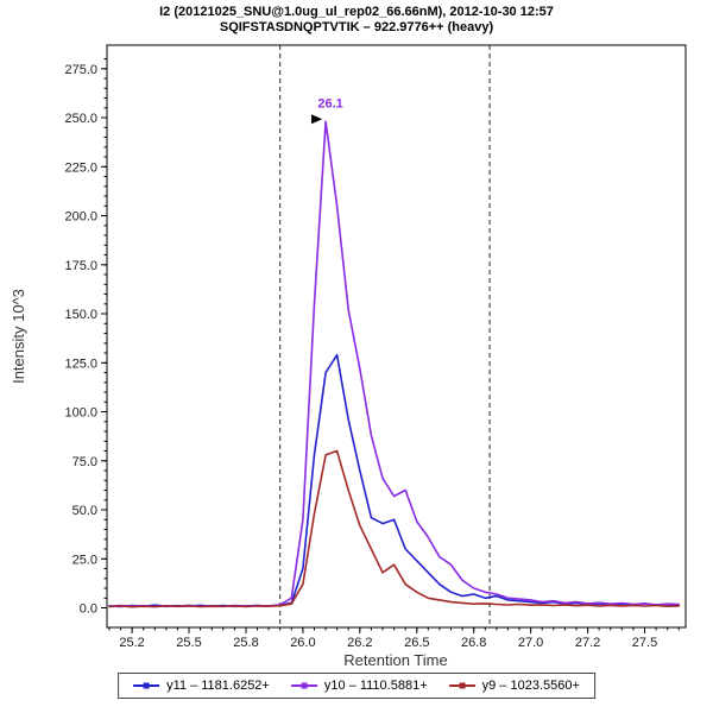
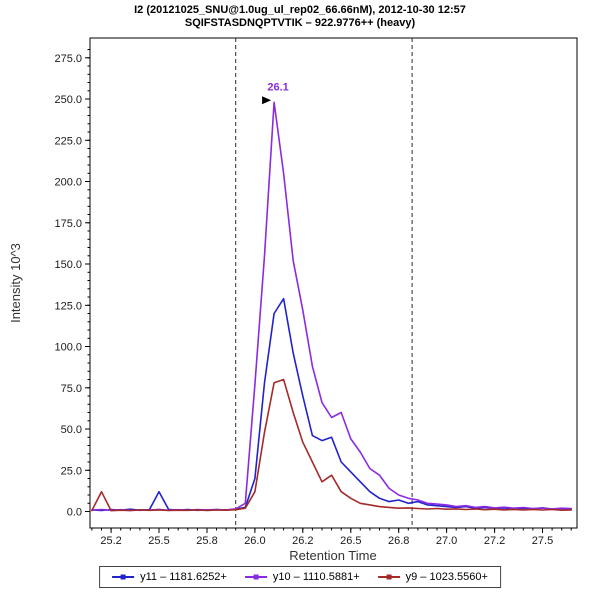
y9 – 1023.5560+/25.2: 1 -> 12
y11 – 1181.6252+/25.5: 1 -> 12
y10 – 1110.5881+/26.0: 45 -> 77
